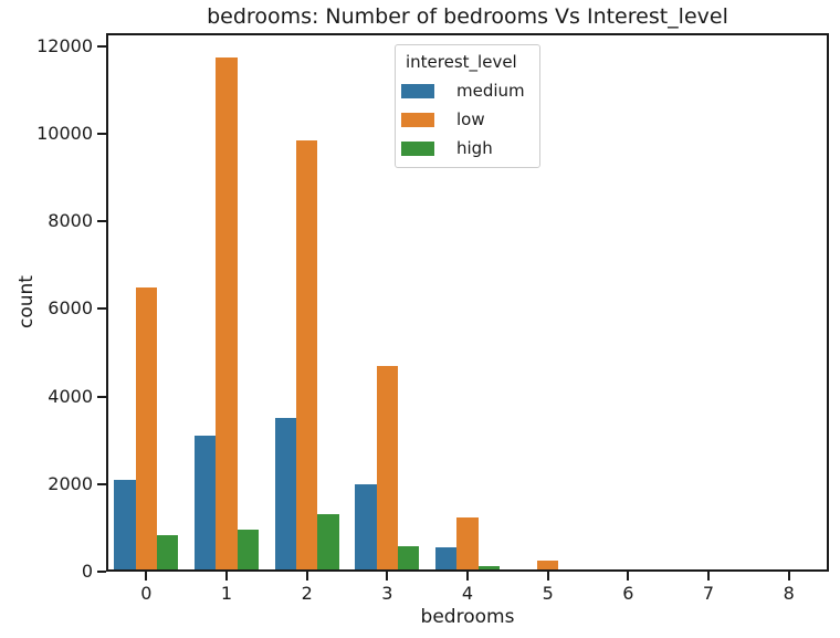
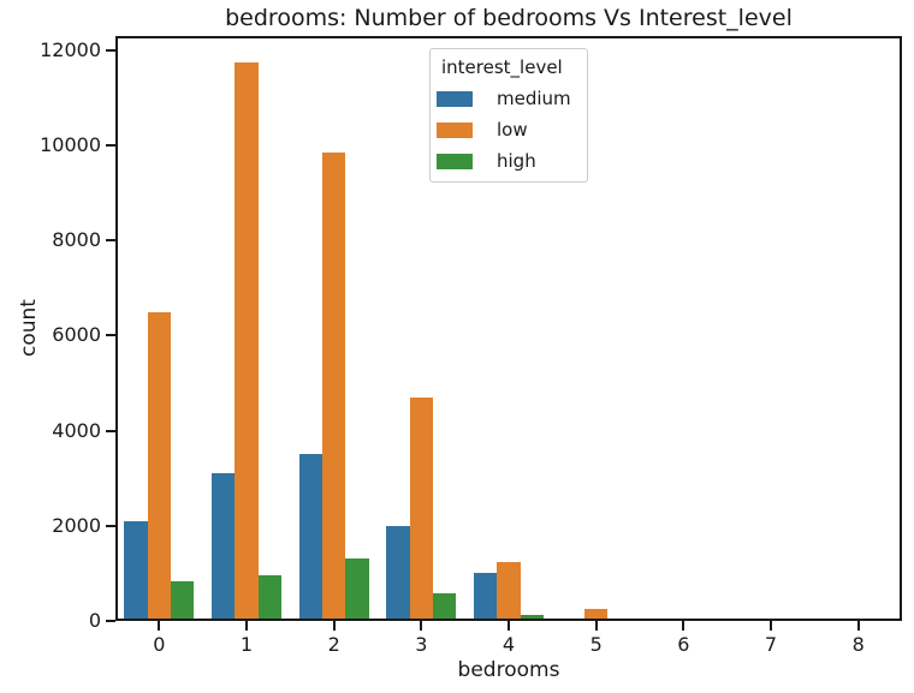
medium/4: 600 -> 1000
